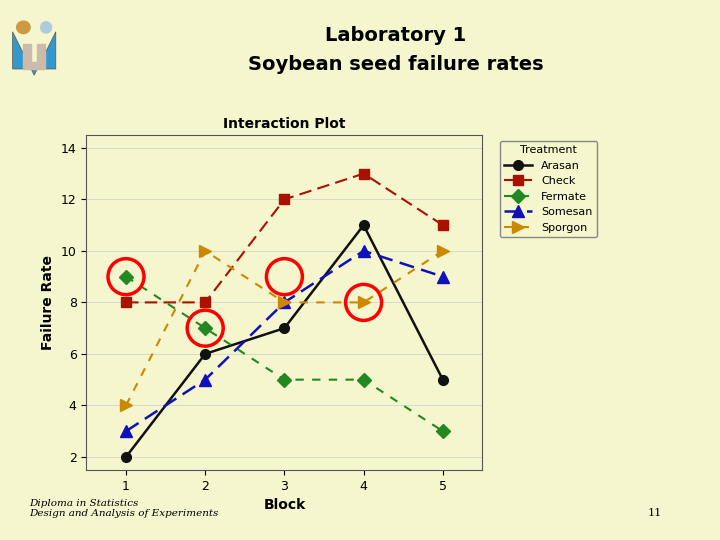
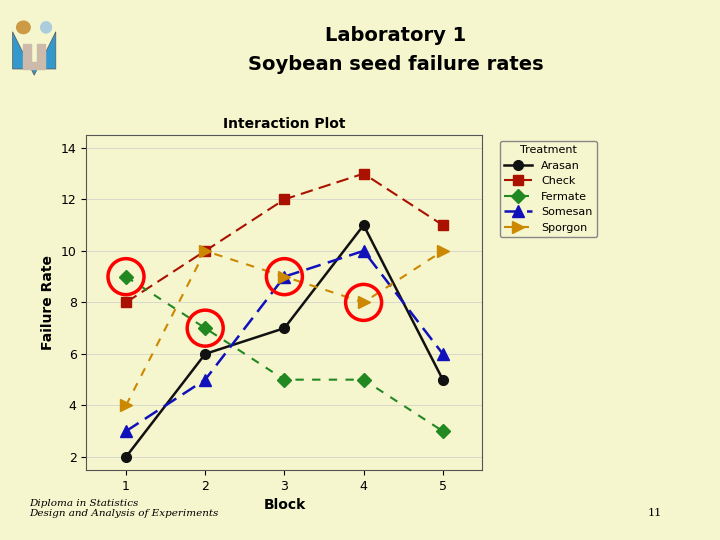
Check/2: 8 -> 10
Somesan/3: 8 -> 9
Sporgon/3: 8 -> 9
Somesan/5: 9 -> 6
